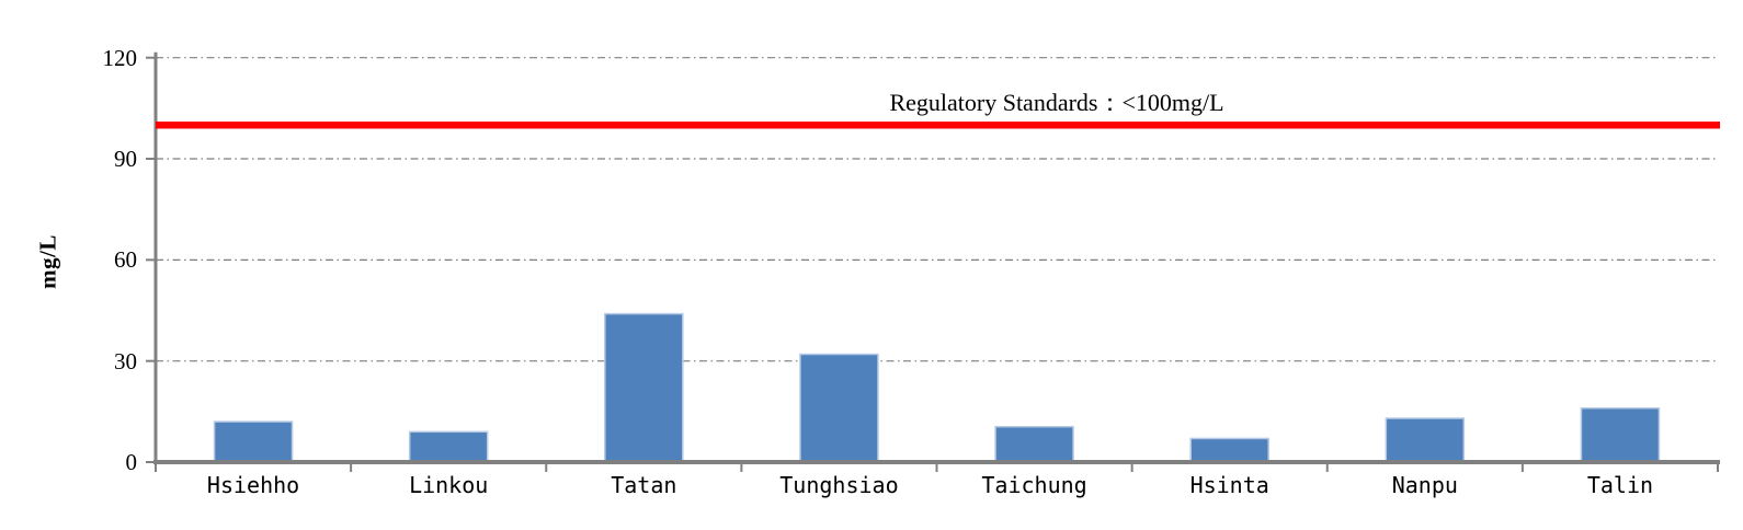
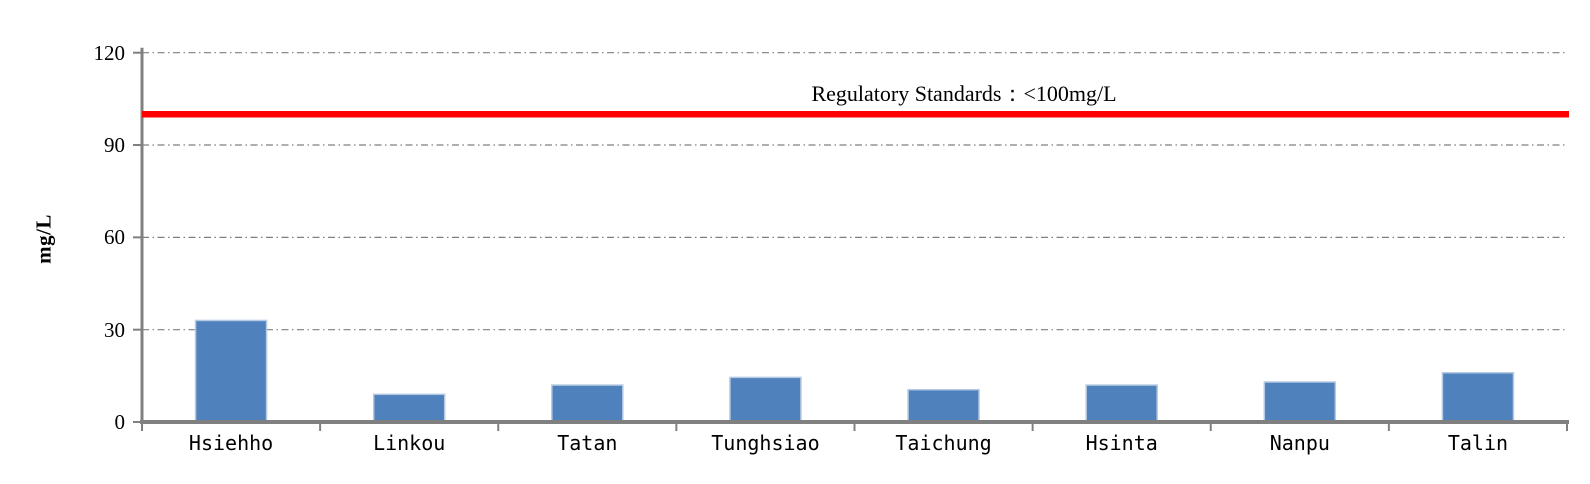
Hsiehho: 12 -> 33
Tatan: 44 -> 12
Tunghsiao: 32 -> 14
Hsinta: 7 -> 12
